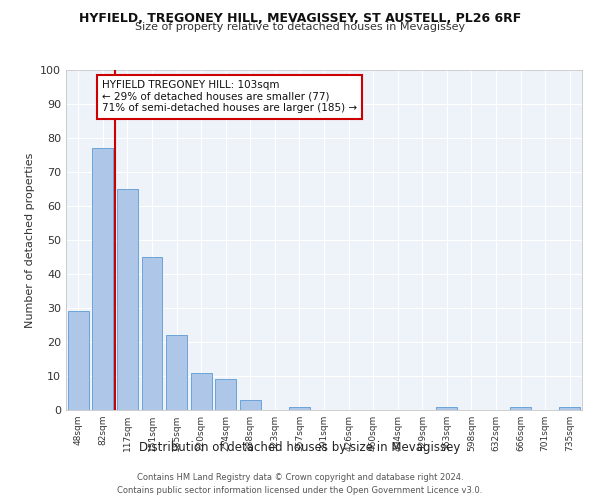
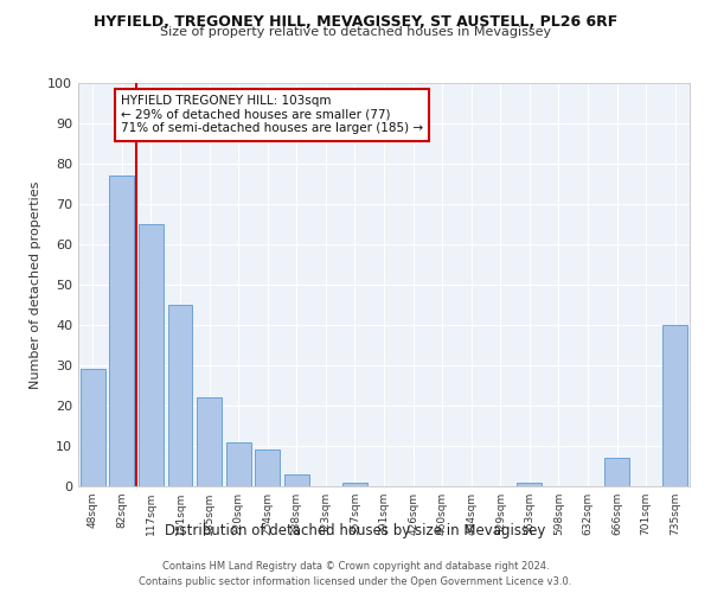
666sqm: 1 -> 7
735sqm: 1 -> 40
